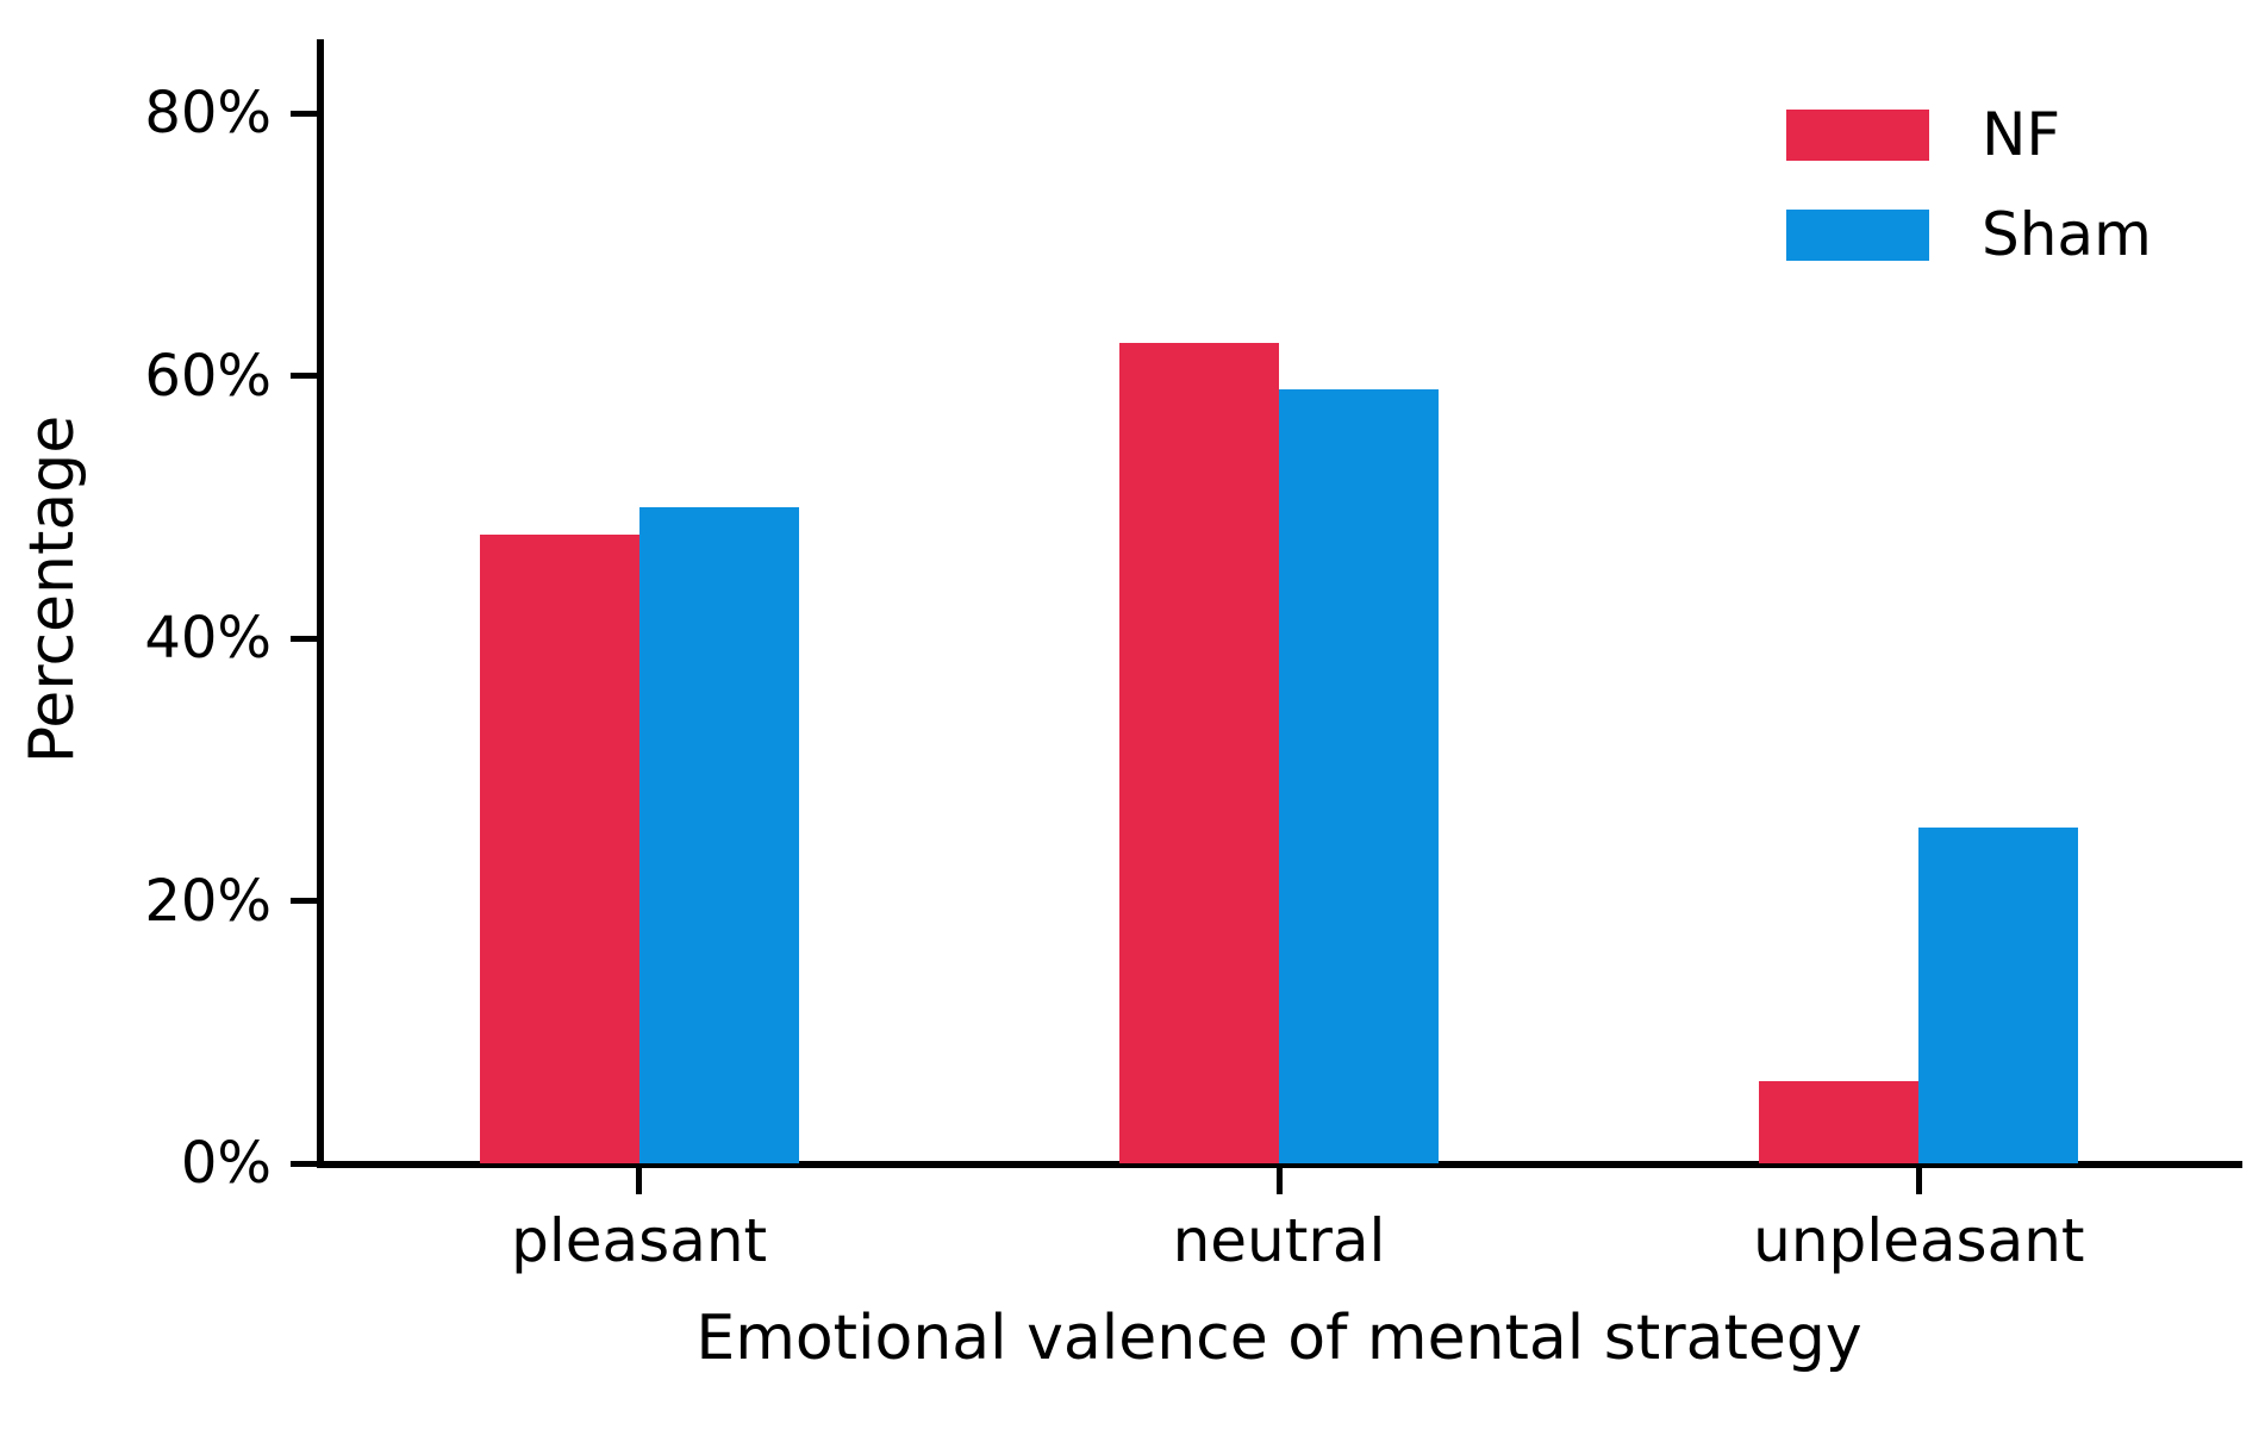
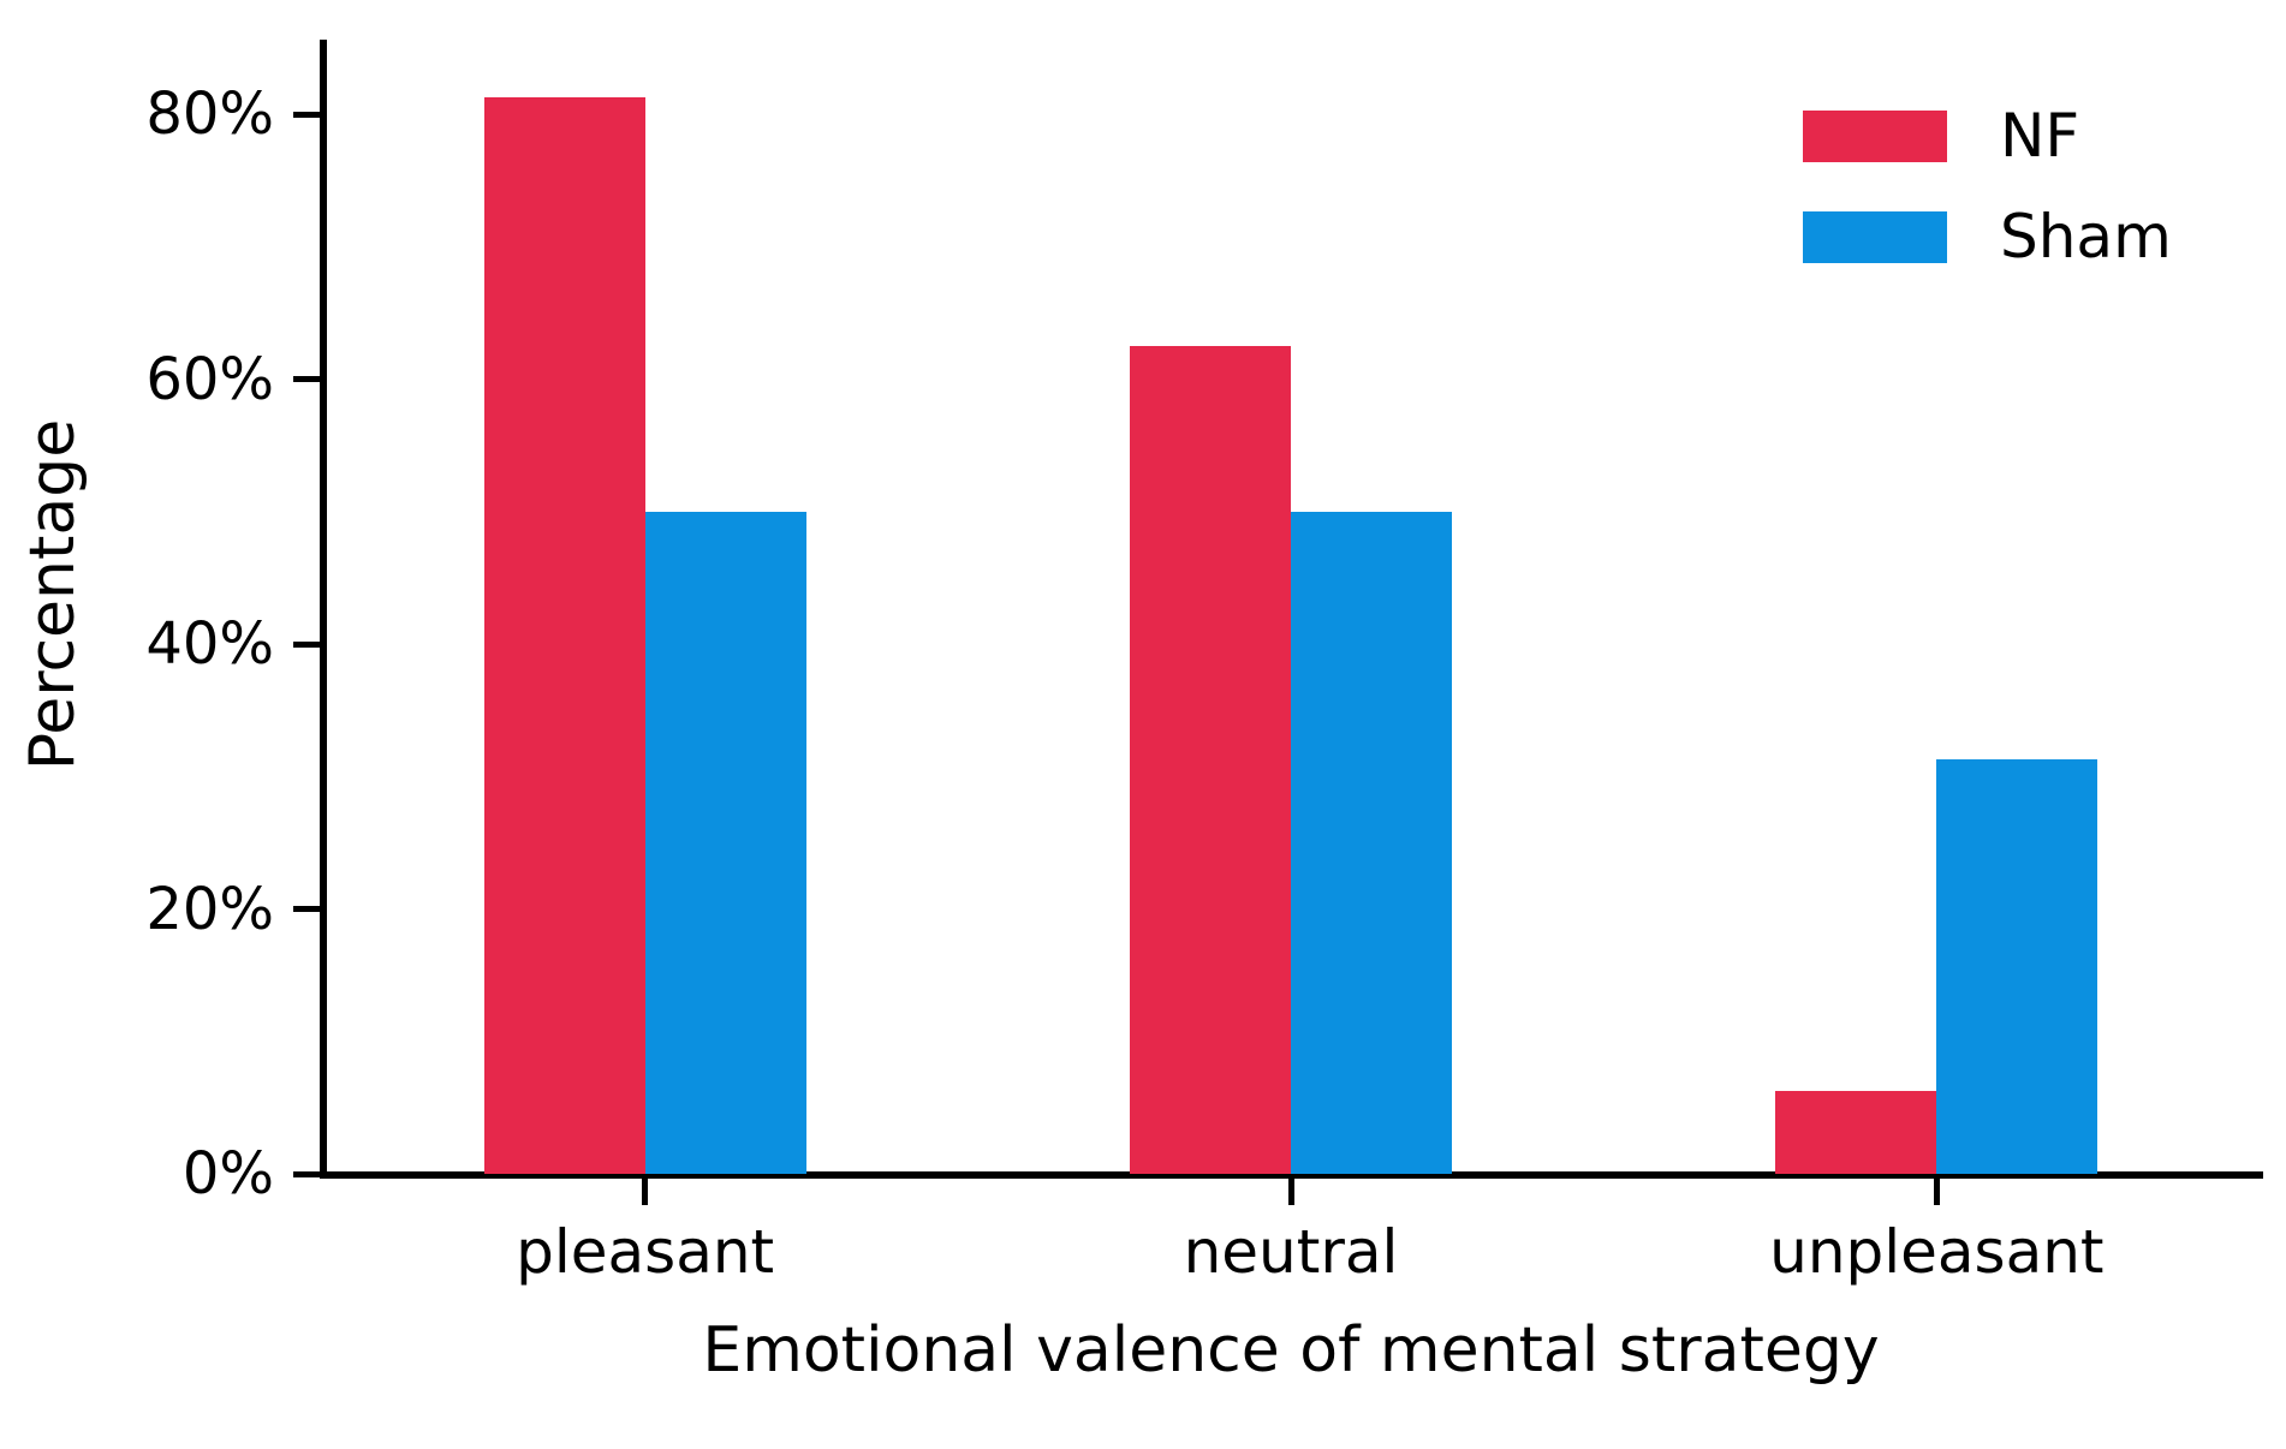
NF/pleasant: 47.9% -> 81.2%
Sham/neutral: 59.0% -> 50.0%
Sham/unpleasant: 25.6% -> 31.2%
